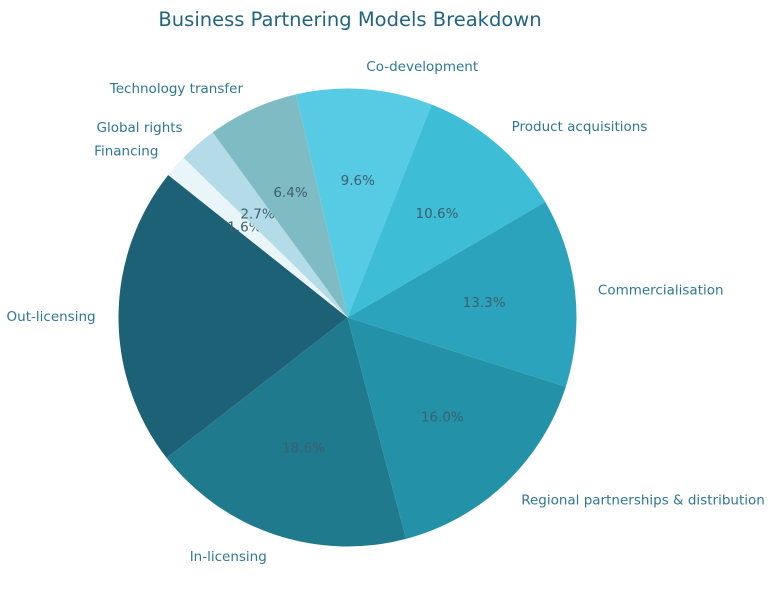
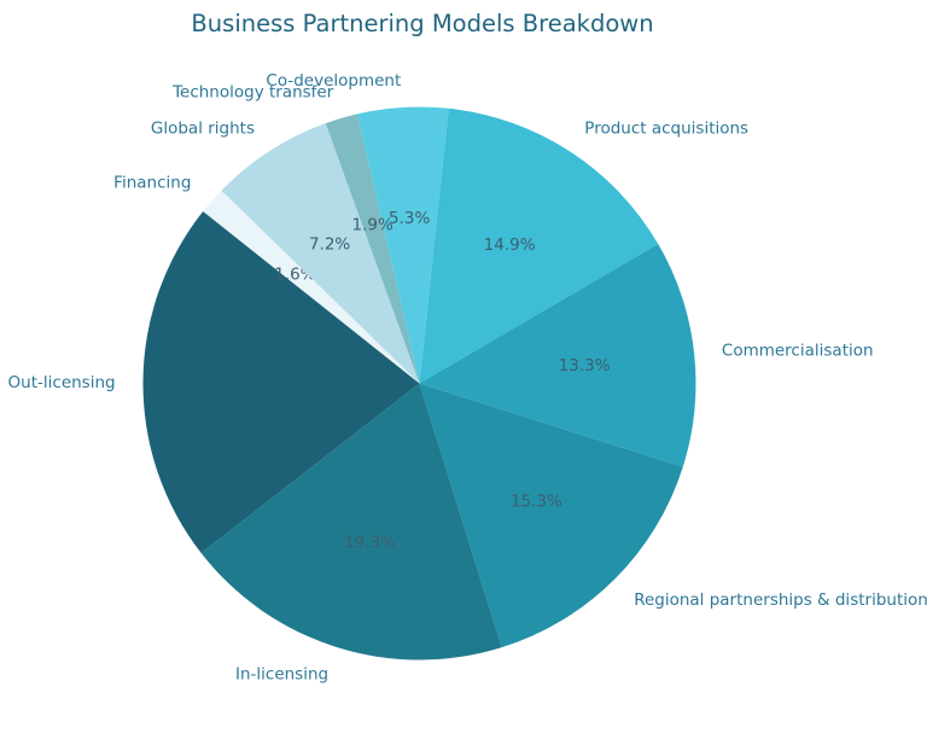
Co-development: 9.6% -> 5.3%
Product acquisitions: 10.6% -> 14.9%
Regional partnerships & distribution: 16.0% -> 15.3%
In-licensing: 18.6% -> 19.3%
Global rights: 2.7% -> 7.2%
Technology transfer: 6.4% -> 1.9%
